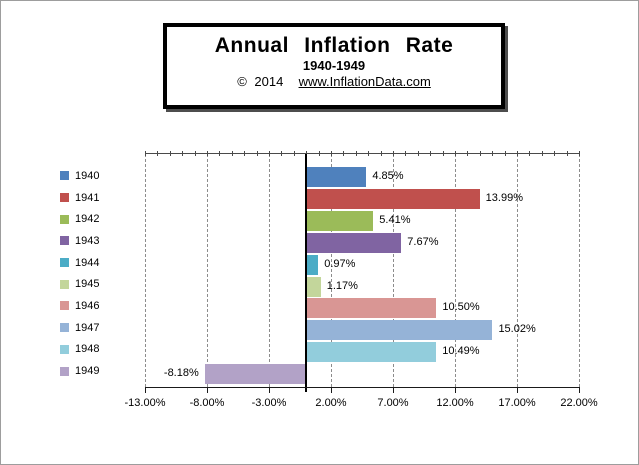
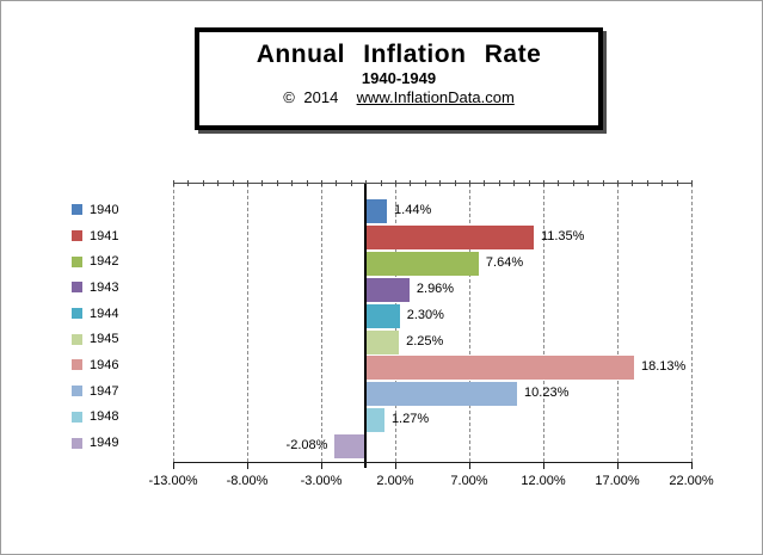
1940: 4.85% -> 1.44%
1941: 13.99% -> 11.35%
1942: 5.41% -> 7.64%
1943: 7.67% -> 2.96%
1944: 0.97% -> 2.30%
1945: 1.17% -> 2.25%
1946: 10.50% -> 18.13%
1947: 15.02% -> 10.23%
1948: 10.49% -> 1.27%
1949: -8.18% -> -2.08%
